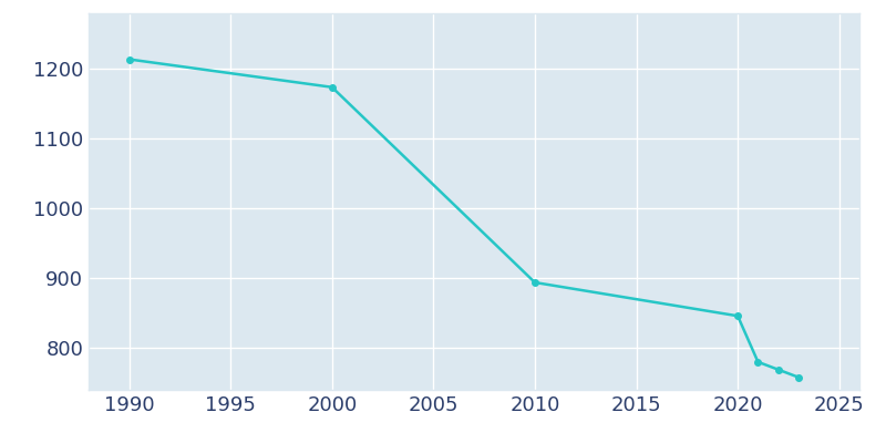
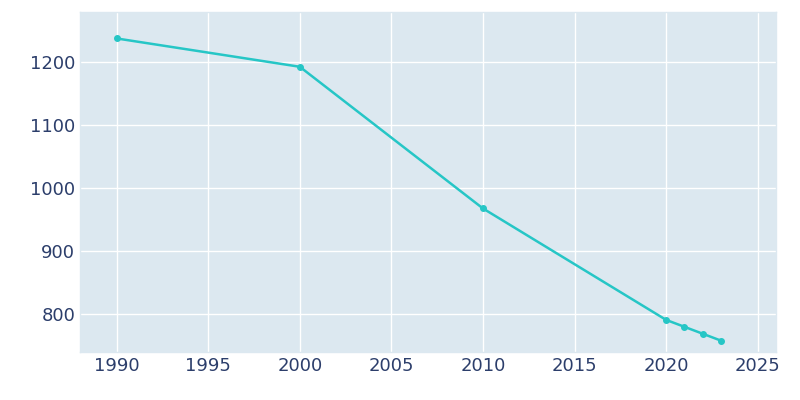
1990: 1214 -> 1238
2000: 1174 -> 1193
2010: 894 -> 968
2020: 846 -> 791
